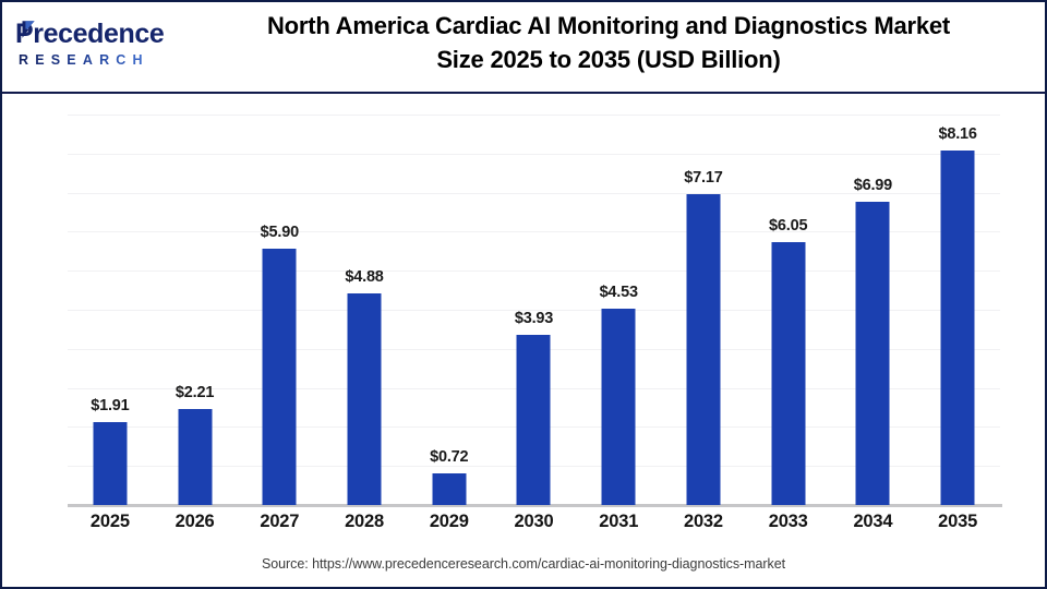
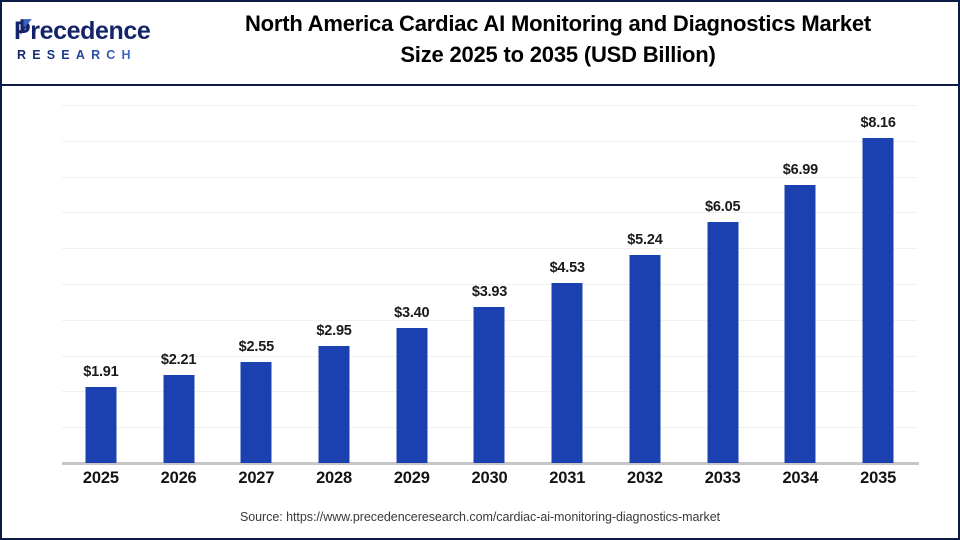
2027: $5.90 -> $2.55
2028: $4.88 -> $2.95
2029: $0.72 -> $3.40
2032: $7.17 -> $5.24
